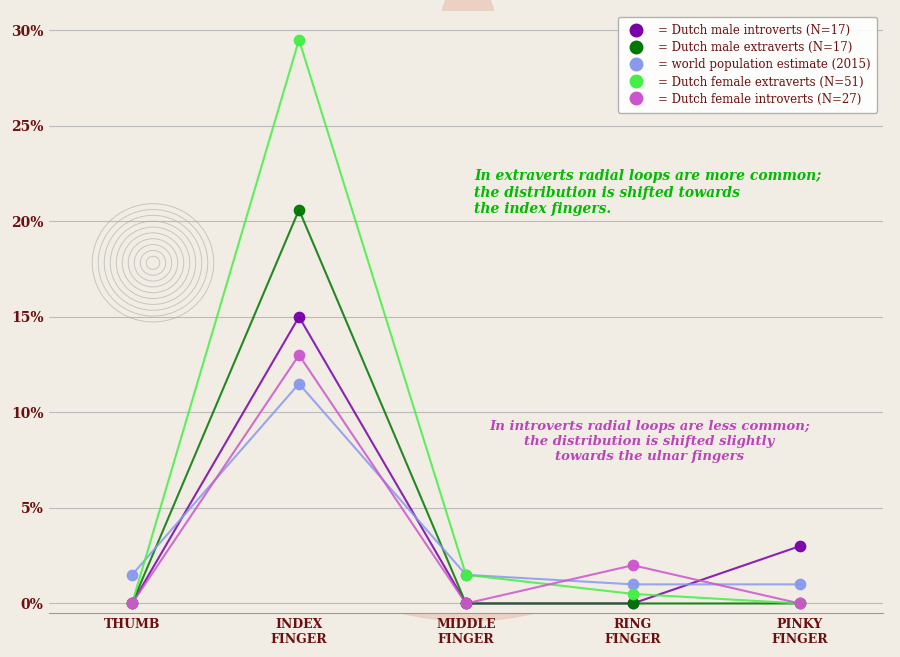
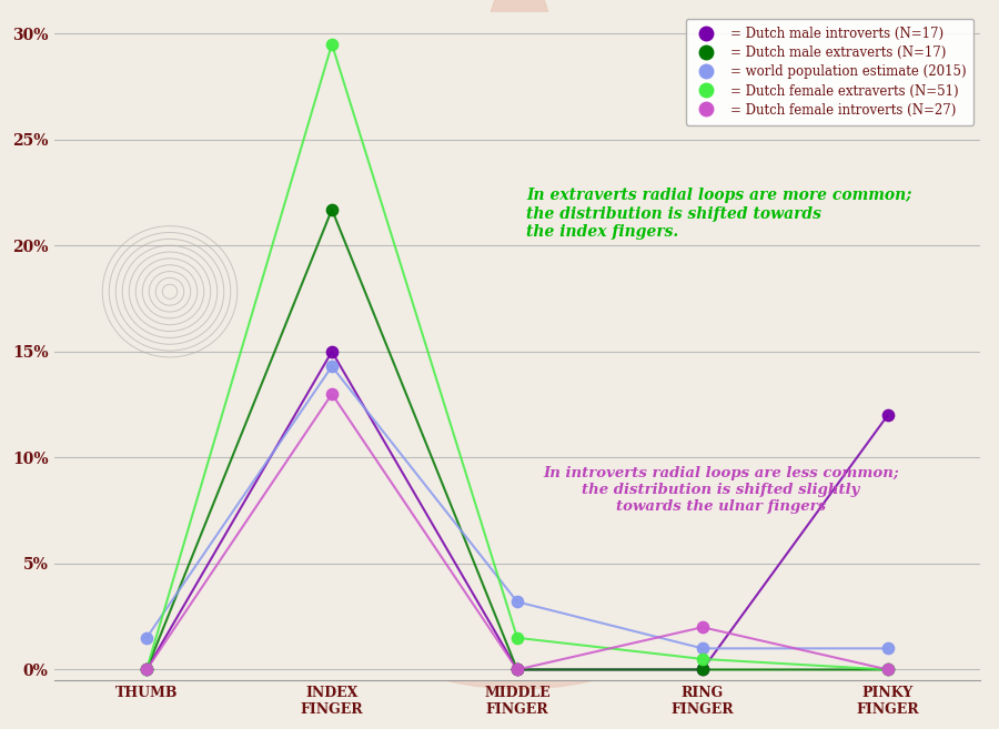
= Dutch male extraverts (N=17)/INDEX FINGER: 20.6% -> 21.7%
= world population estimate (2015)/INDEX FINGER: 11.5% -> 14.3%
= world population estimate (2015)/MIDDLE FINGER: 1.5% -> 3.2%
= Dutch male introverts (N=17)/PINKY FINGER: 3% -> 12%
